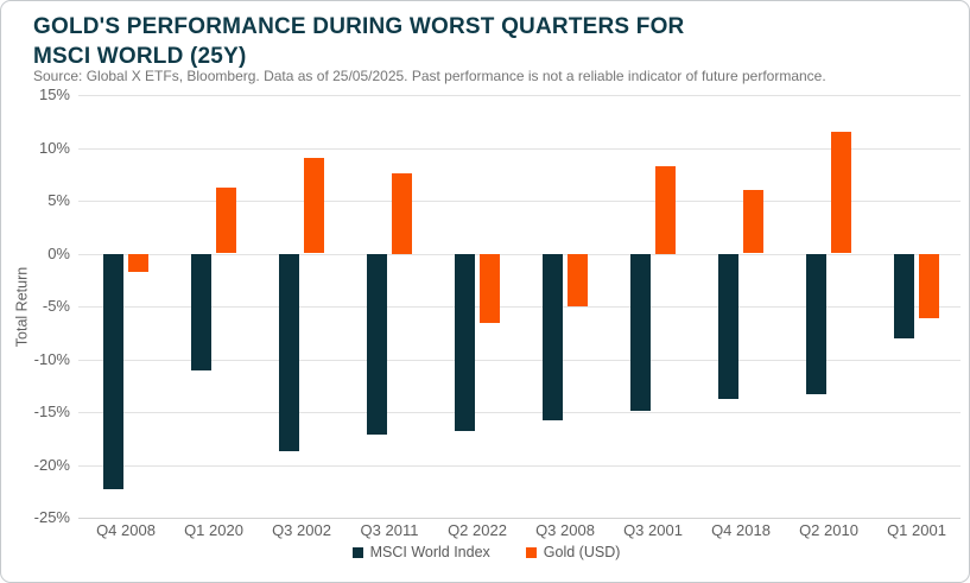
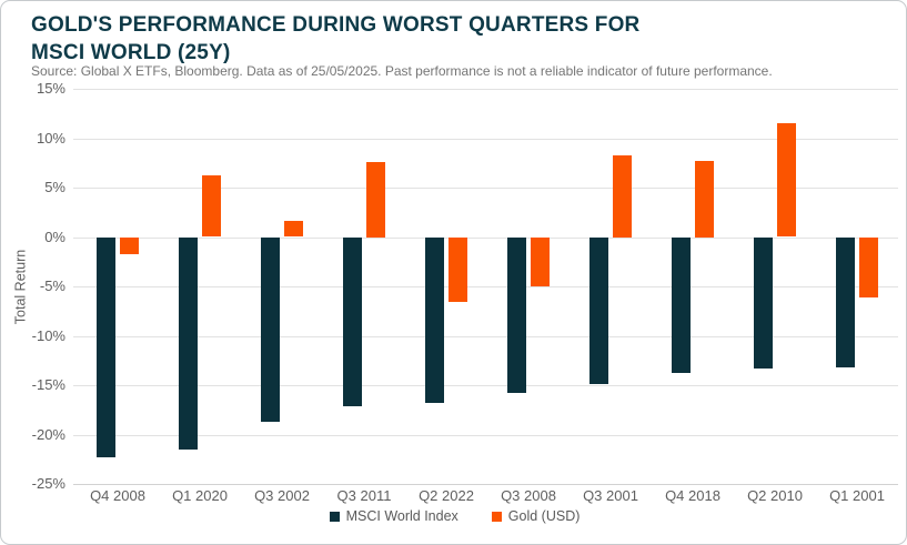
MSCI World Index/Q1 2020: -11% -> -22%
Gold (USD)/Q3 2002: 9% -> 2%
Gold (USD)/Q4 2018: 6% -> 8%
MSCI World Index/Q1 2001: -8% -> -13%
